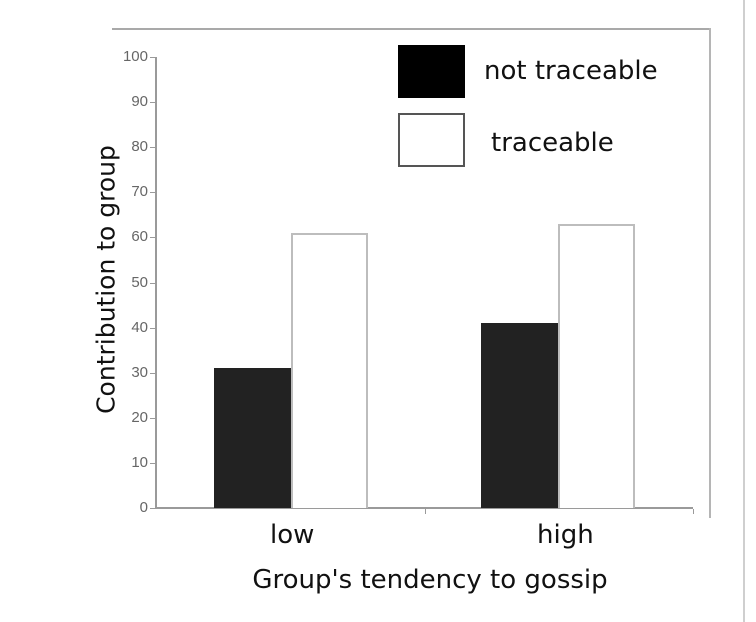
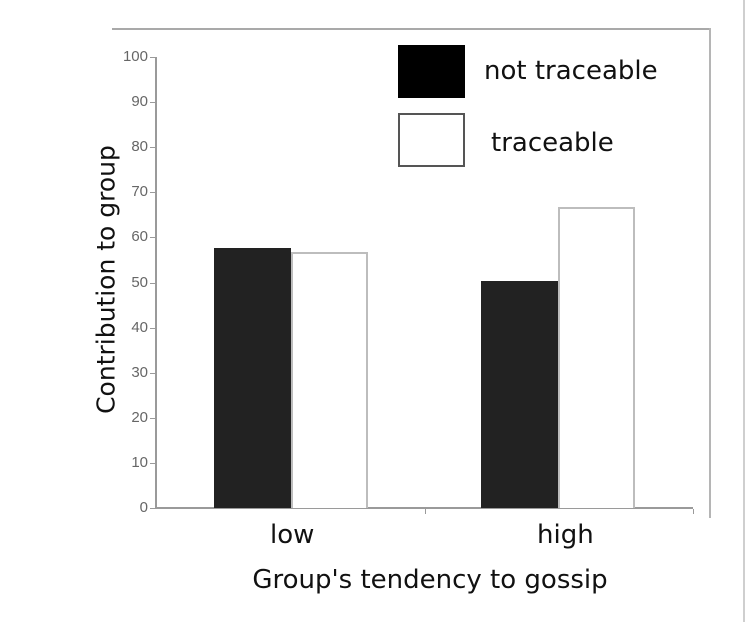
not traceable/low: 31 -> 58
traceable/low: 61 -> 57
not traceable/high: 41 -> 50
traceable/high: 63 -> 67
